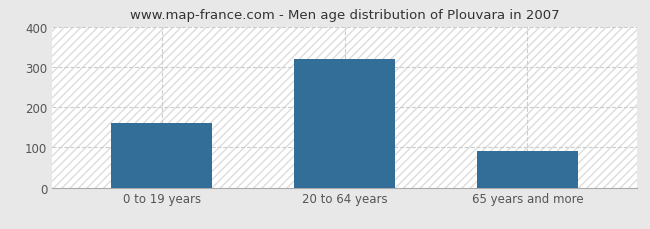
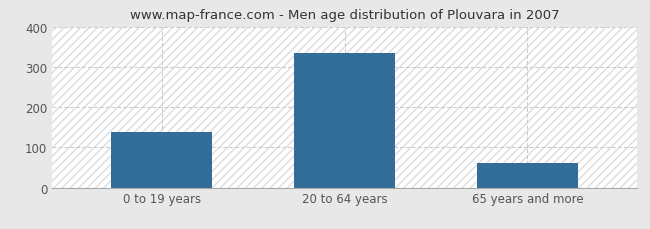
0 to 19 years: 160 -> 137
20 to 64 years: 320 -> 334
65 years and more: 90 -> 60
